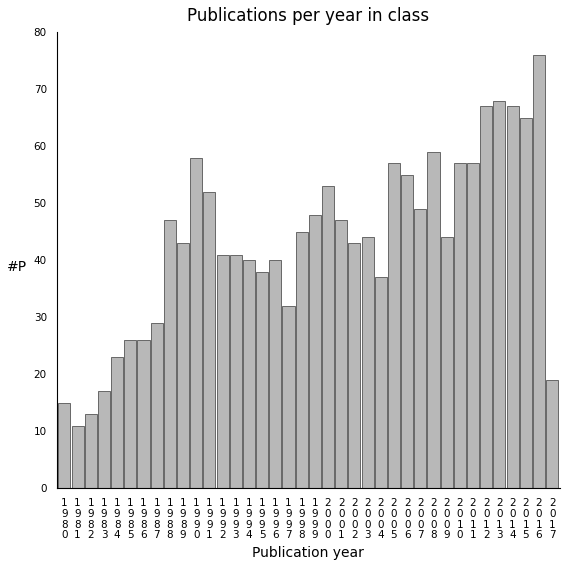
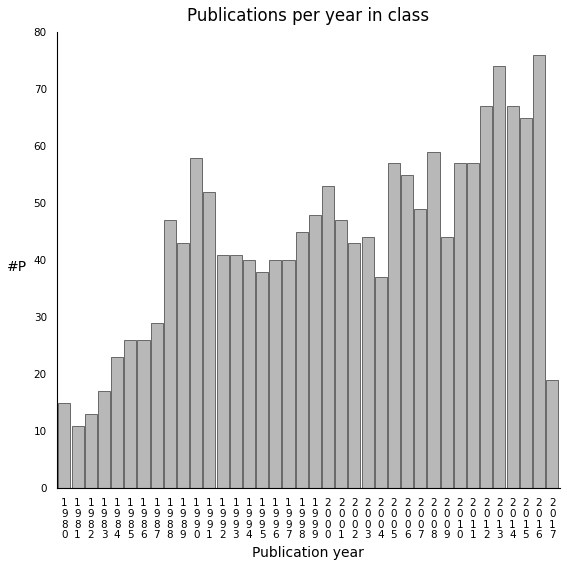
1 9 9 7: 32 -> 40
2 0 1 3: 68 -> 74
